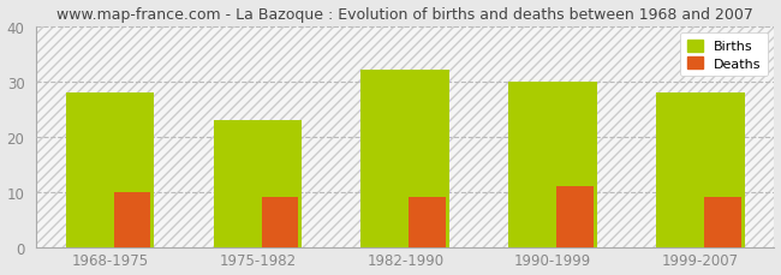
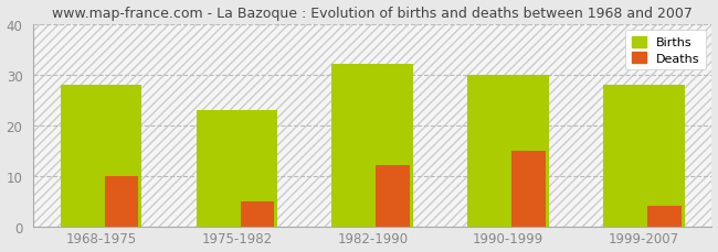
Deaths/1975-1982: 9 -> 5
Deaths/1982-1990: 9 -> 12
Deaths/1990-1999: 11 -> 15
Deaths/1999-2007: 9 -> 4
